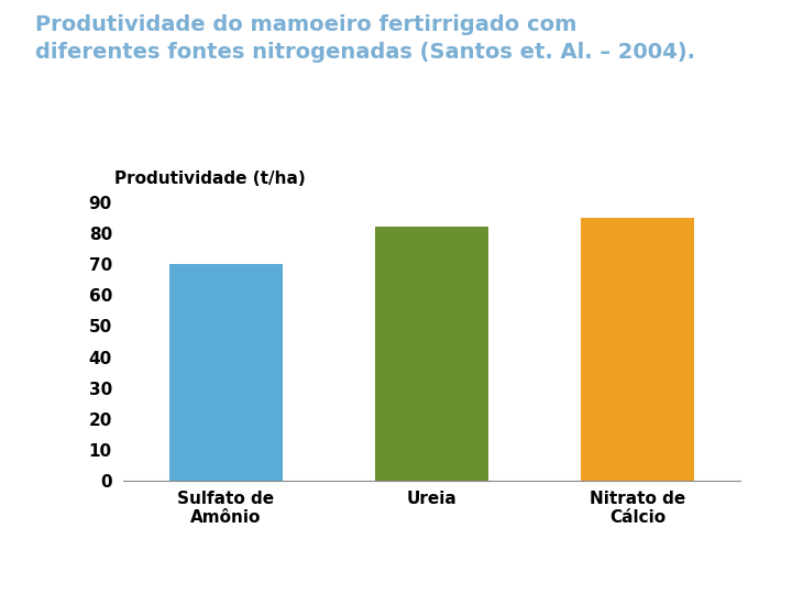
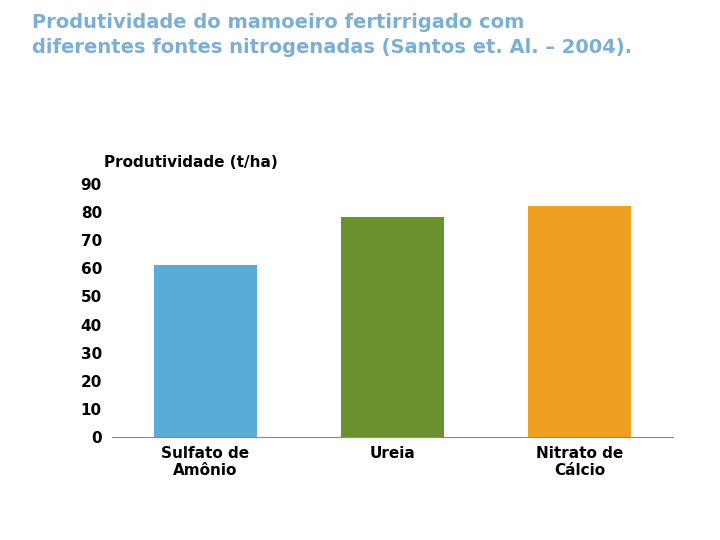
Sulfato de Amônio: 70 -> 61
Ureia: 82 -> 78
Nitrato de Cálcio: 85 -> 82
